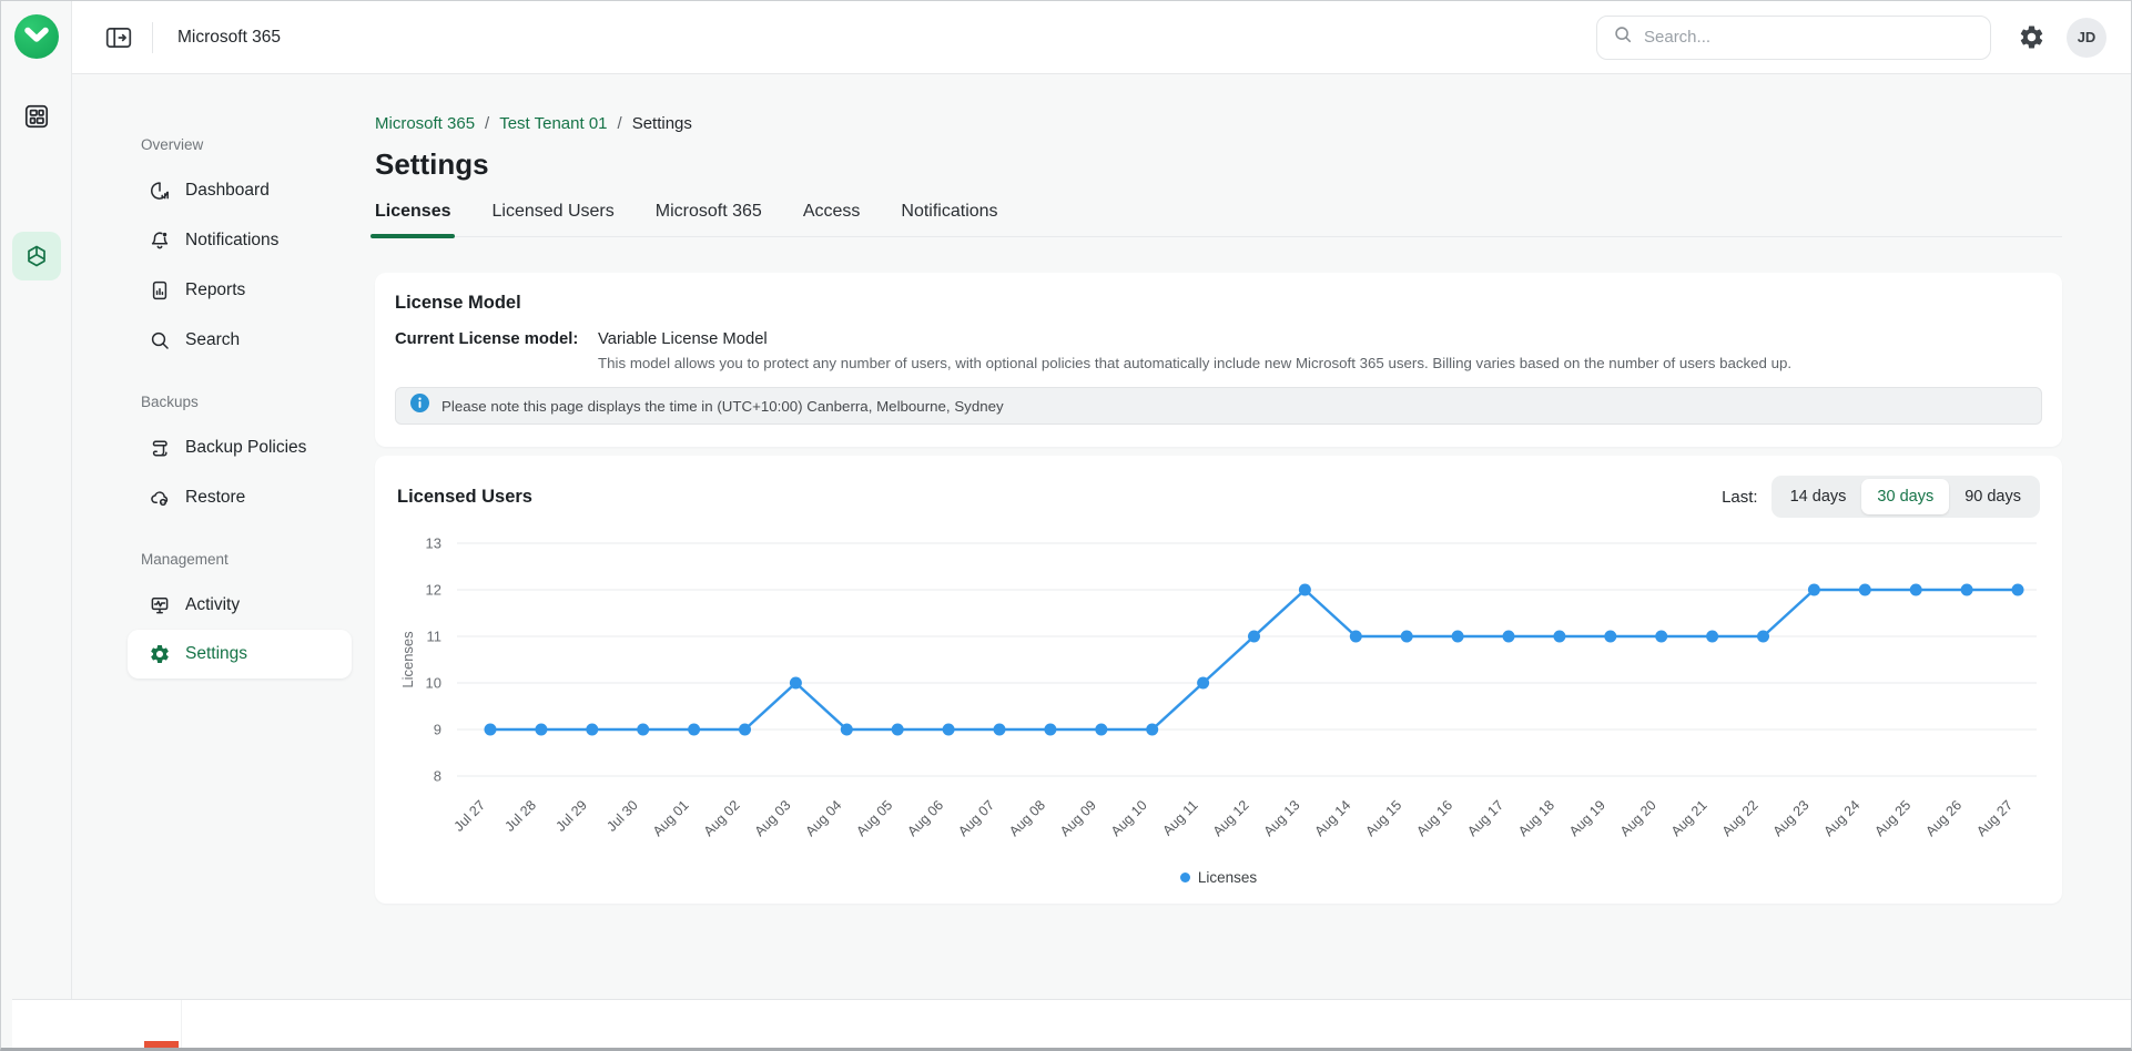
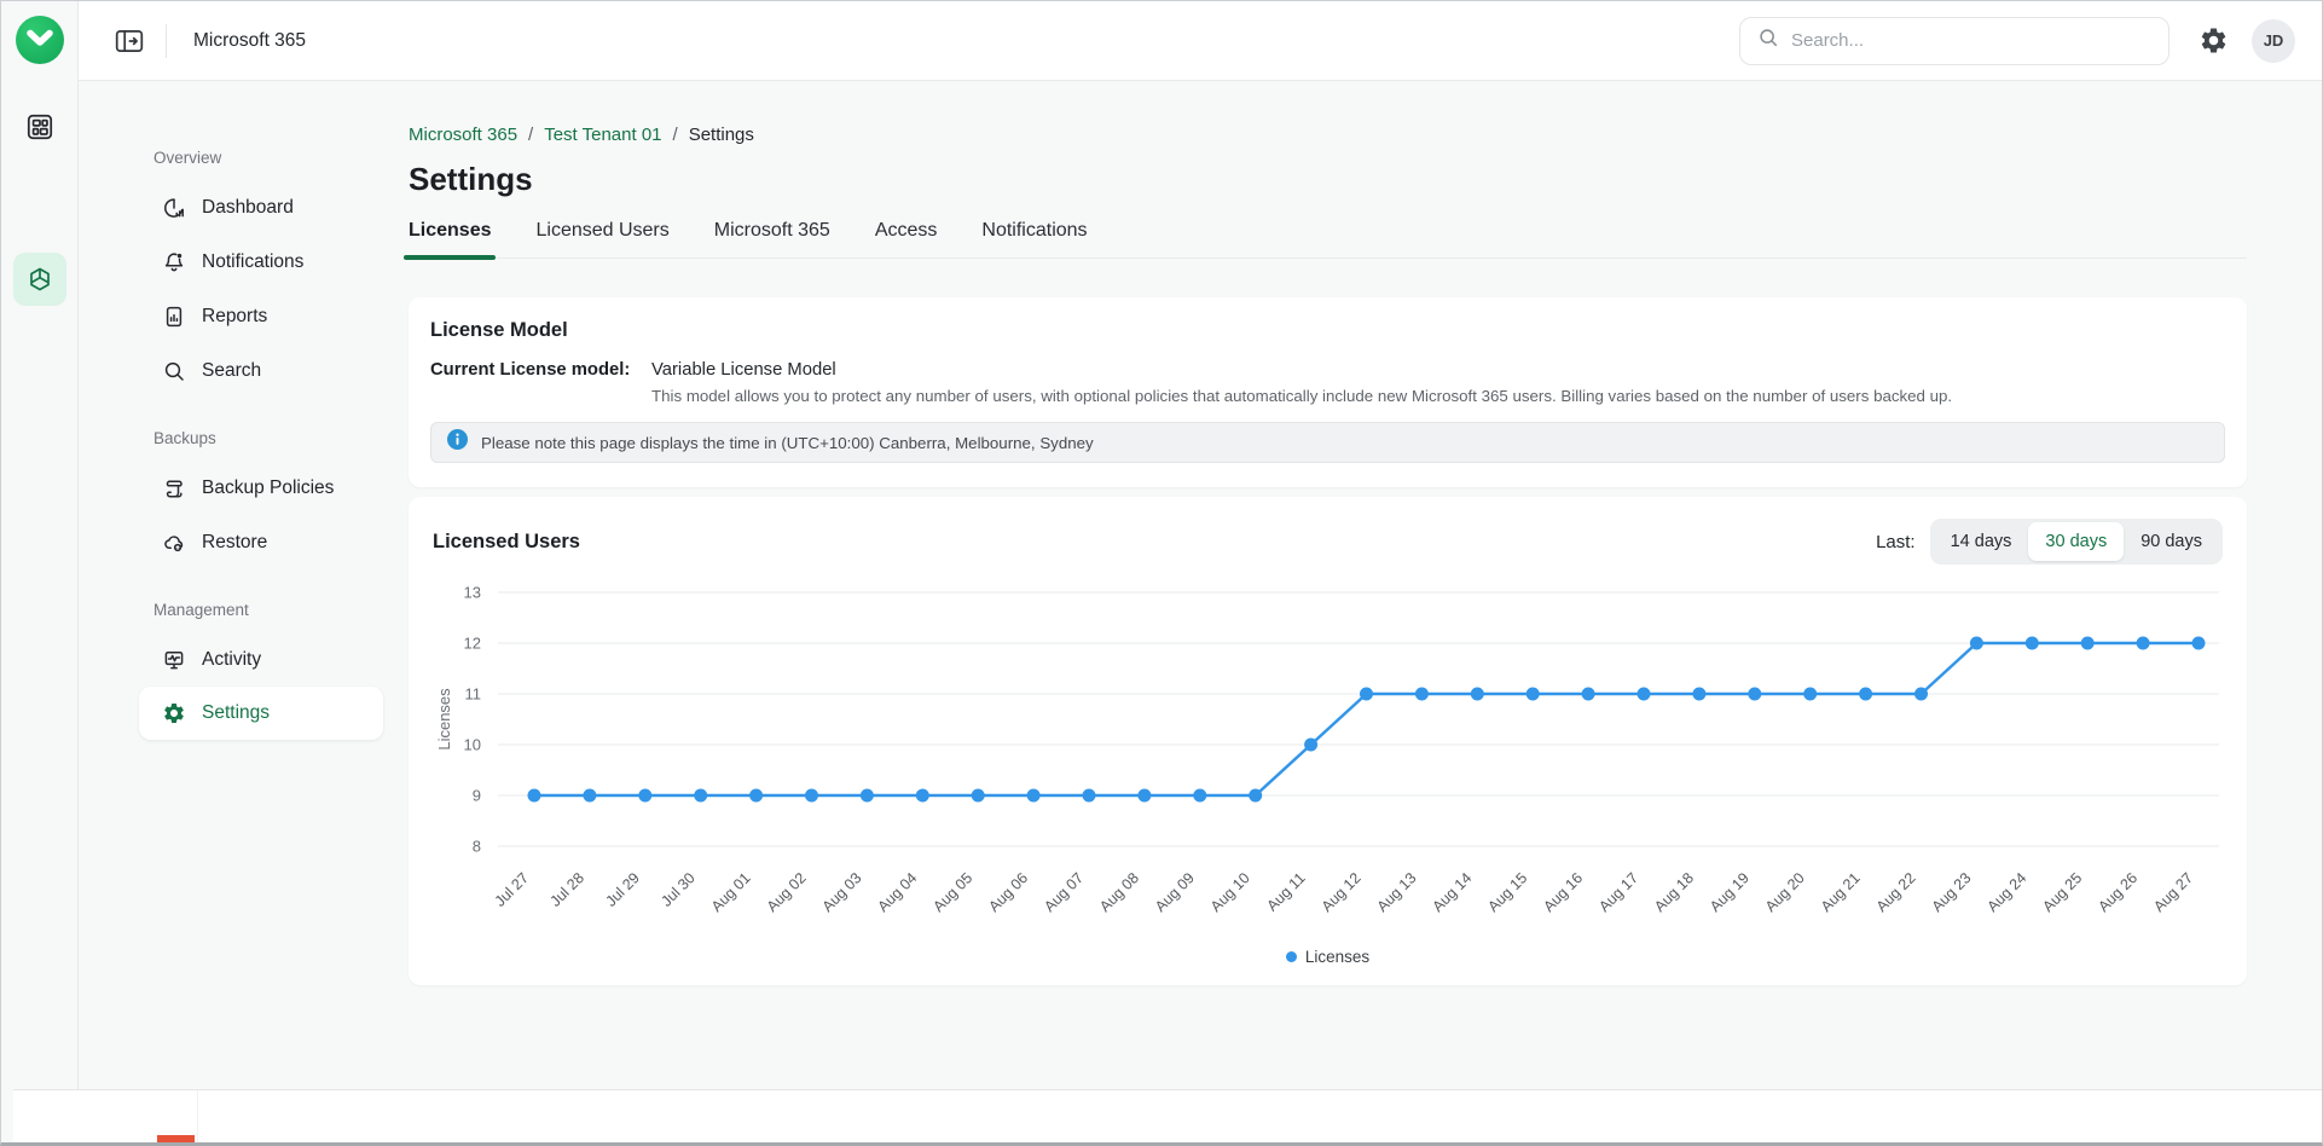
Aug 03: 10 -> 9
Aug 13: 12 -> 11
